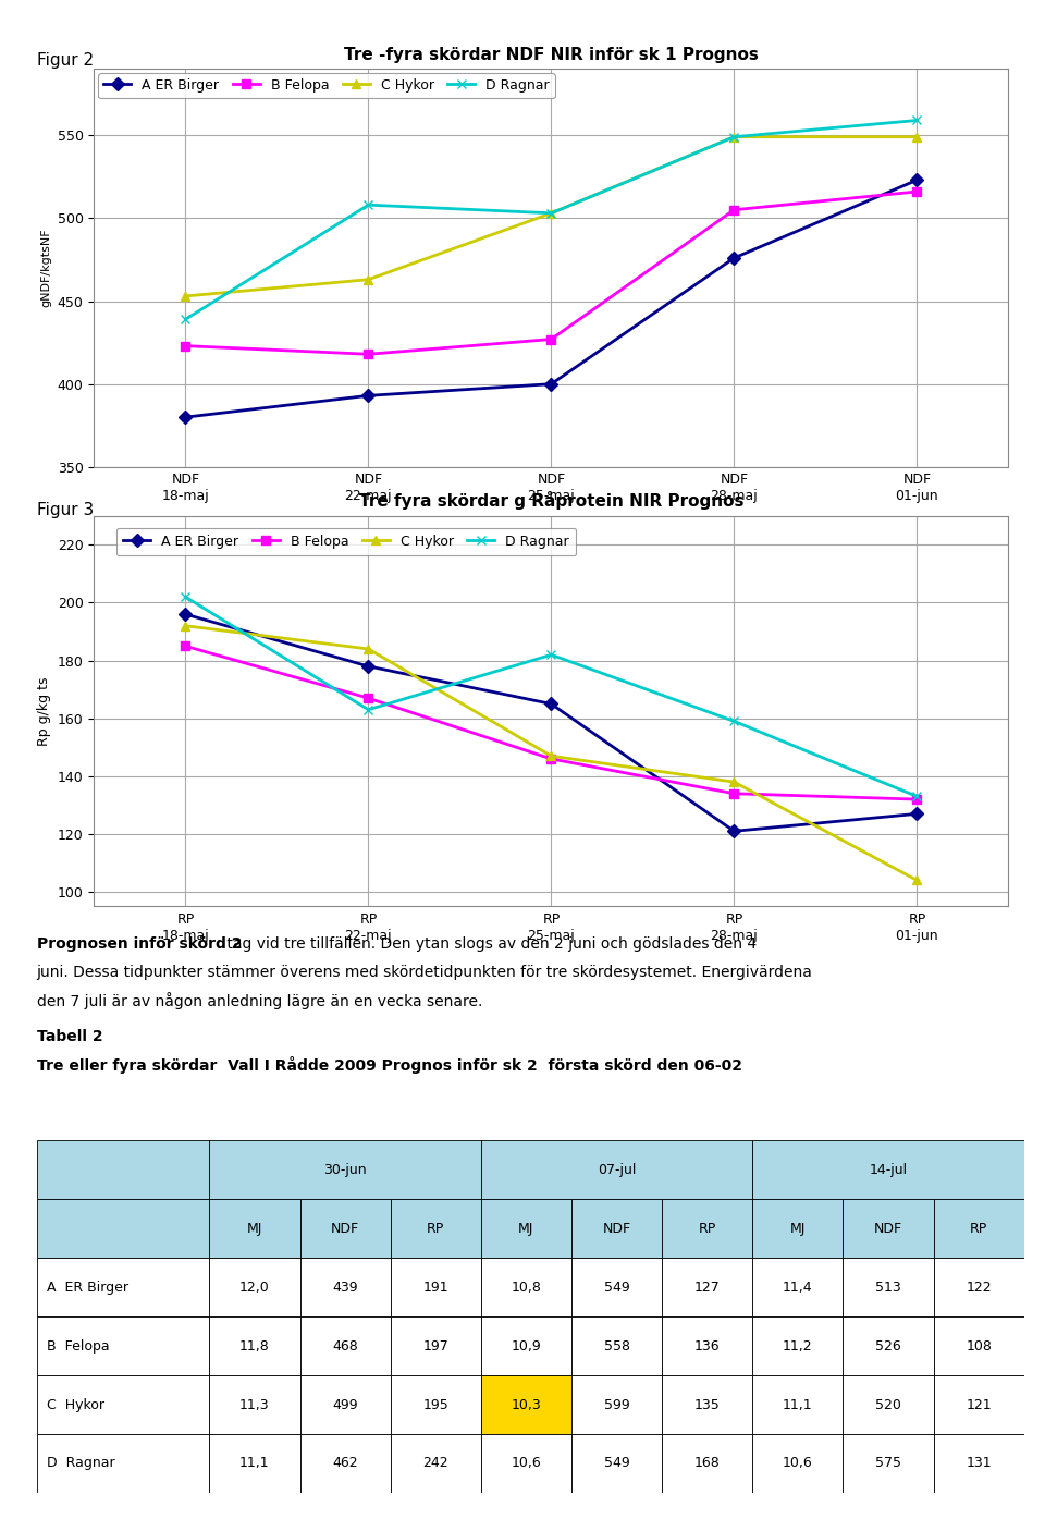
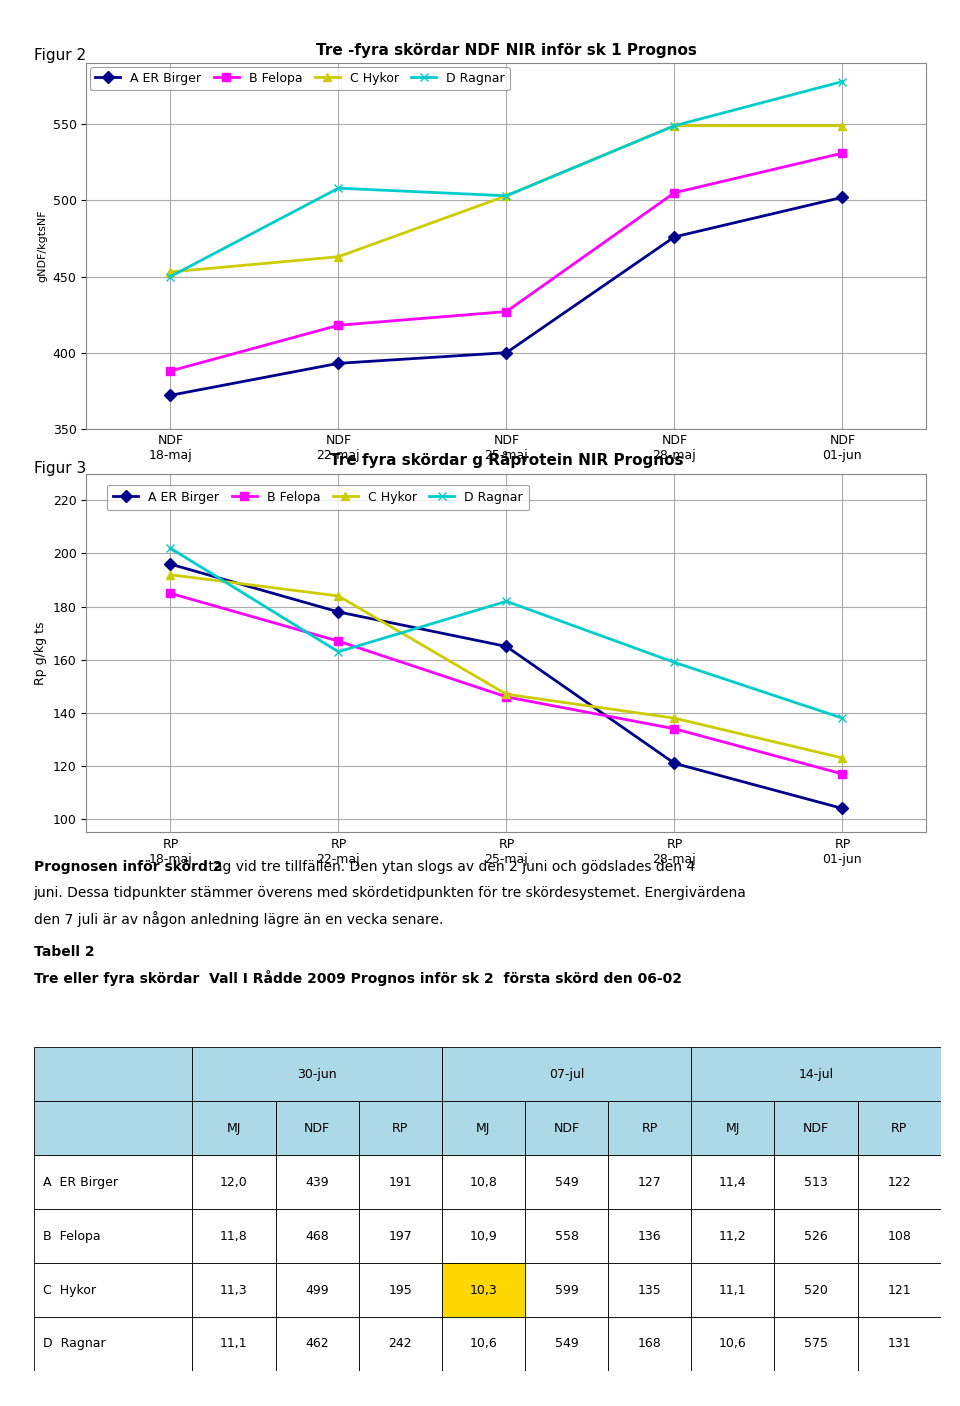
Tre -fyra skördar NDF NIR inför sk 1 Prognos/A ER Birger/NDF 18-maj: 380 -> 372
Tre -fyra skördar NDF NIR inför sk 1 Prognos/B Felopa/NDF 18-maj: 423 -> 388
Tre -fyra skördar NDF NIR inför sk 1 Prognos/D Ragnar/NDF 18-maj: 439 -> 450
Tre -fyra skördar NDF NIR inför sk 1 Prognos/A ER Birger/NDF 01-jun: 523 -> 502
Tre -fyra skördar NDF NIR inför sk 1 Prognos/B Felopa/NDF 01-jun: 516 -> 531
Tre -fyra skördar NDF NIR inför sk 1 Prognos/D Ragnar/NDF 01-jun: 559 -> 578
Tre fyra skördar g Råprotein NIR Prognos/A ER Birger/RP 01-jun: 127 -> 104
Tre fyra skördar g Råprotein NIR Prognos/B Felopa/RP 01-jun: 132 -> 117
Tre fyra skördar g Råprotein NIR Prognos/C Hykor/RP 01-jun: 104 -> 123
Tre fyra skördar g Råprotein NIR Prognos/D Ragnar/RP 01-jun: 133 -> 138
